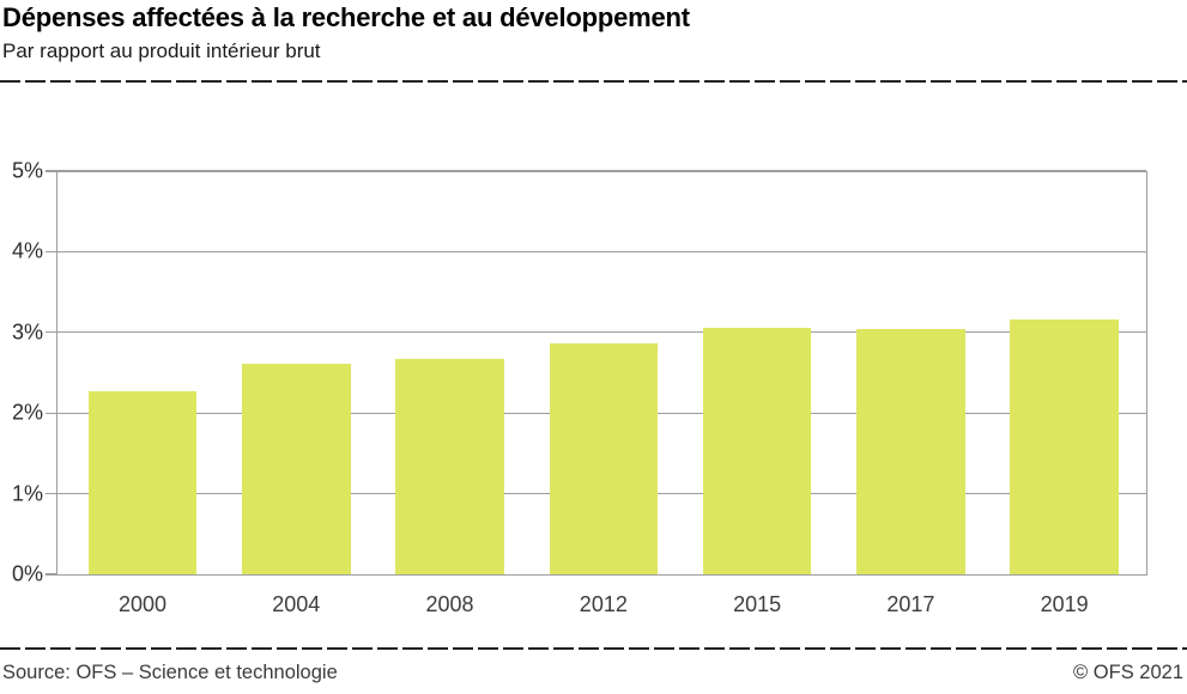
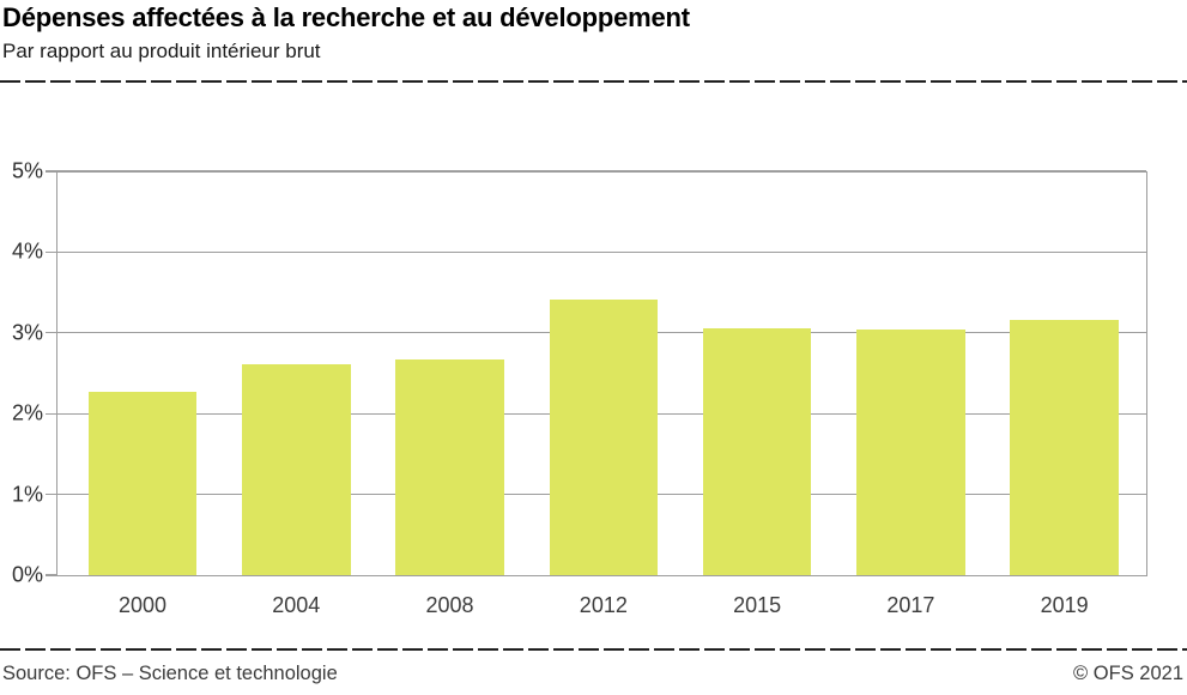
2012: 2.9% -> 3.4%
